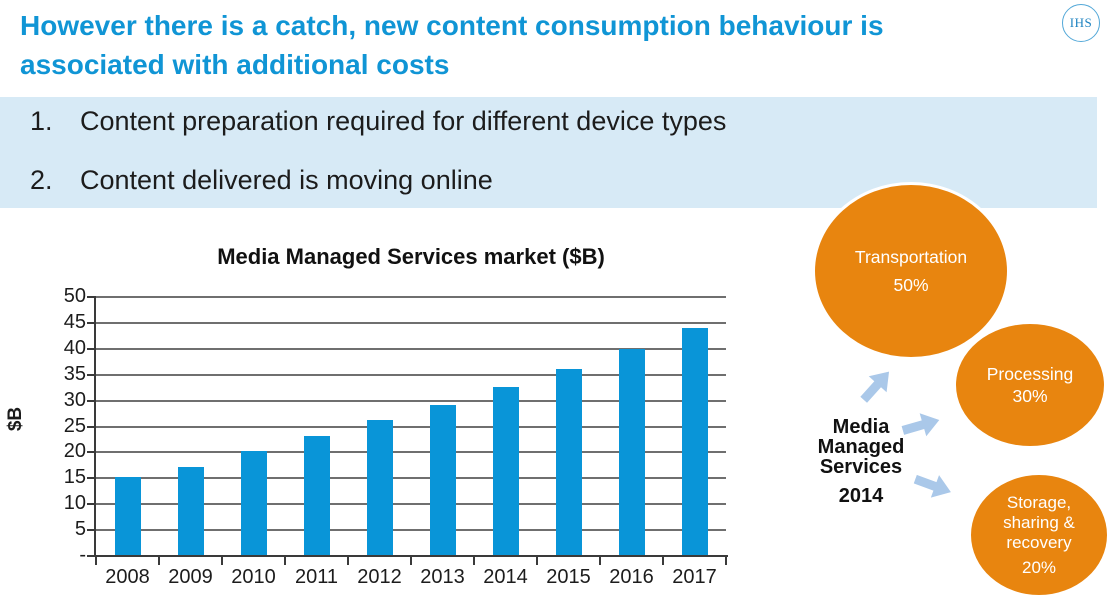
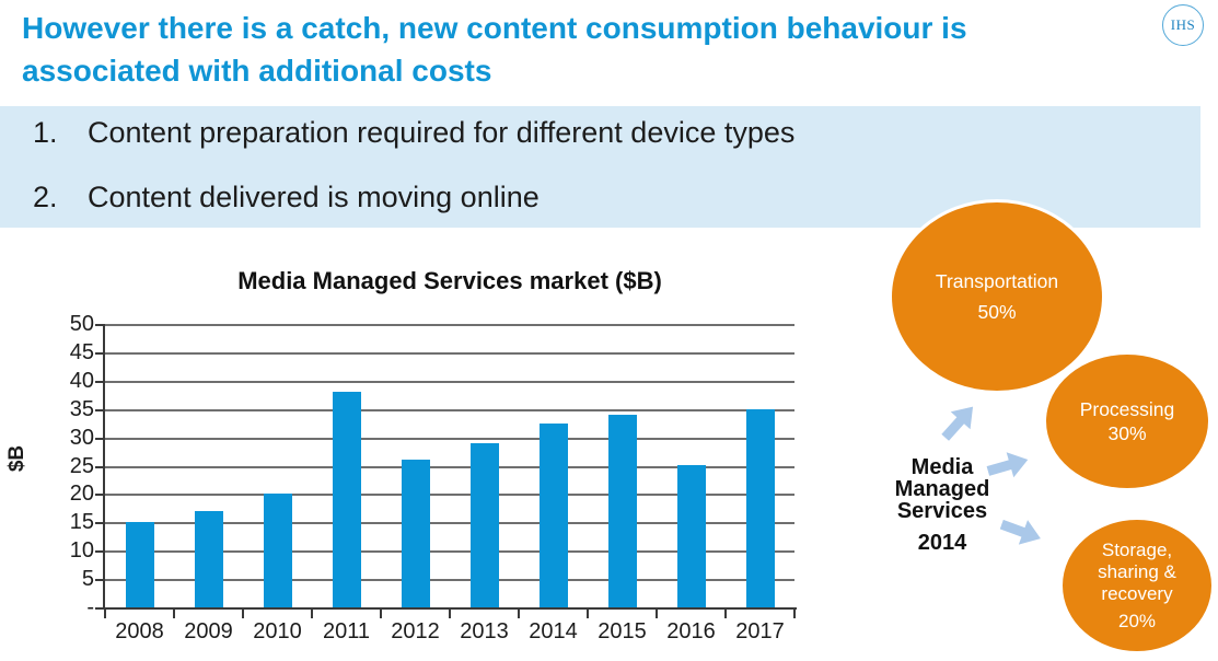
2011: 23 -> 38
2015: 36 -> 34
2016: 40 -> 25
2017: 44 -> 35
